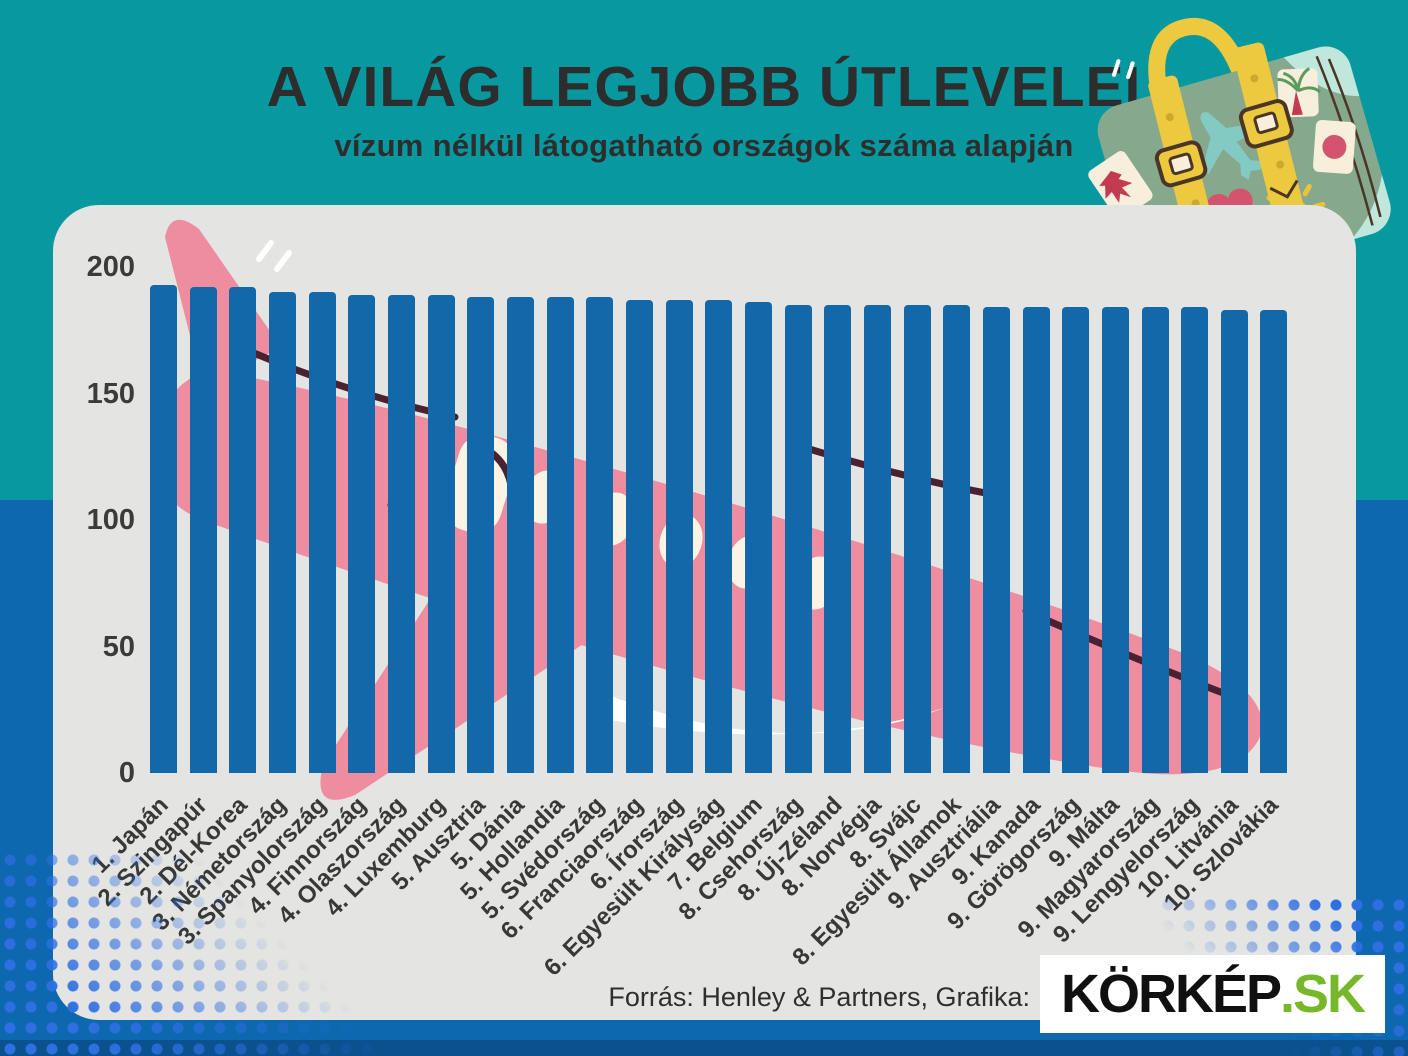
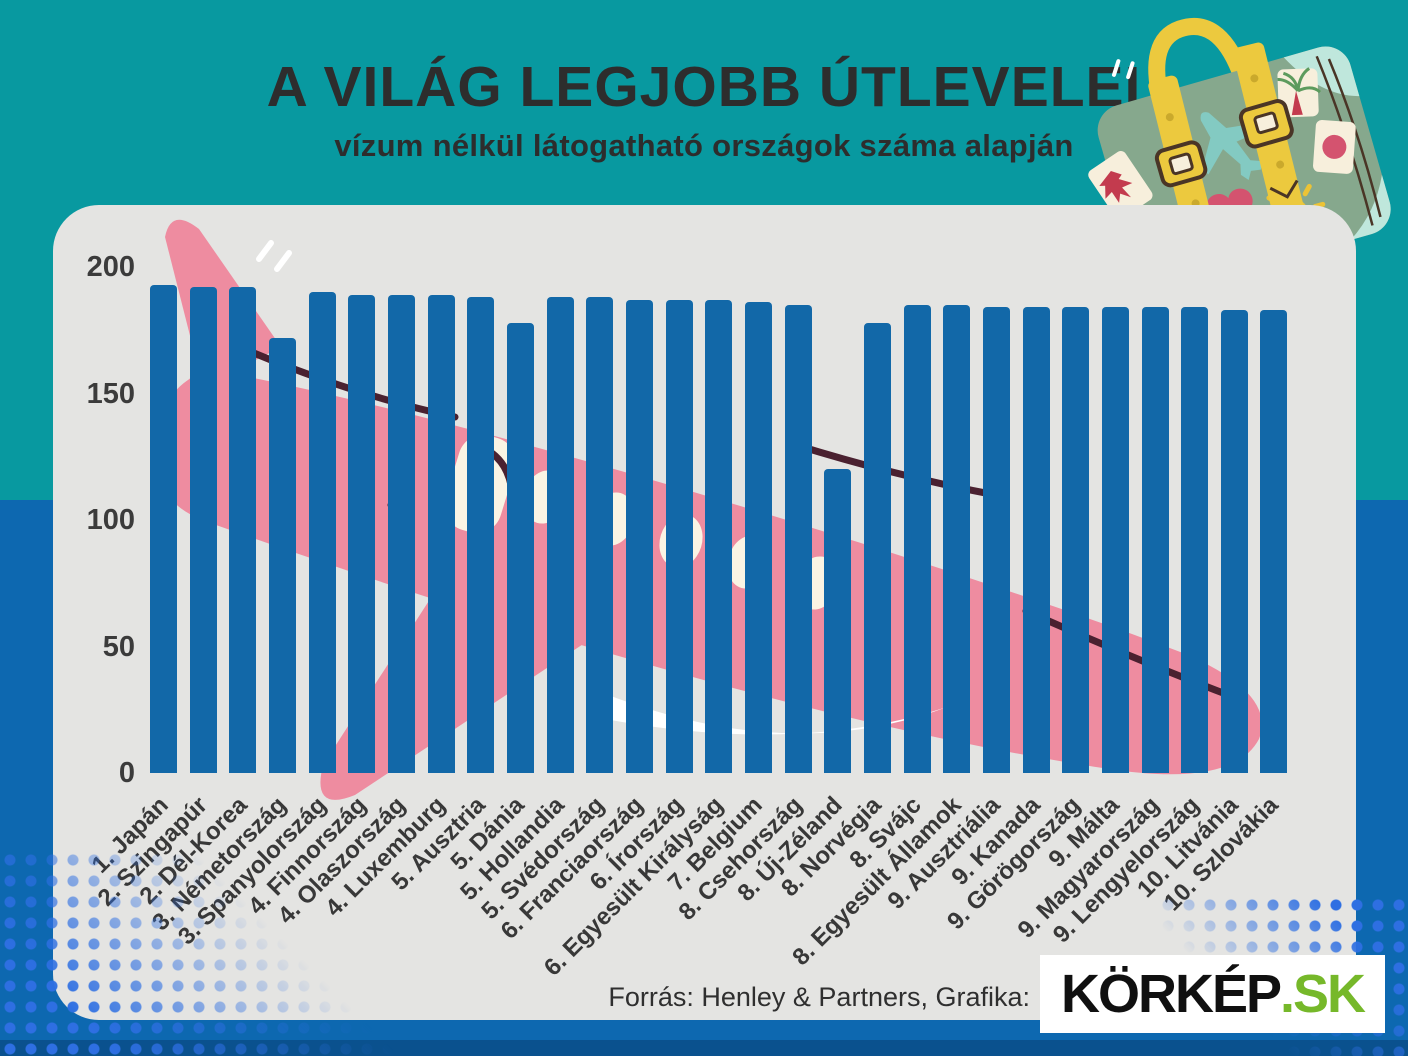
3. Németország: 190 -> 172
5. Dánia: 188 -> 178
8. Új-Zéland: 185 -> 120
8. Norvégia: 185 -> 178
